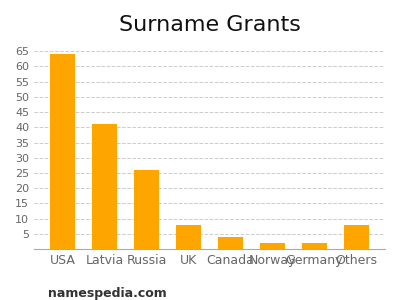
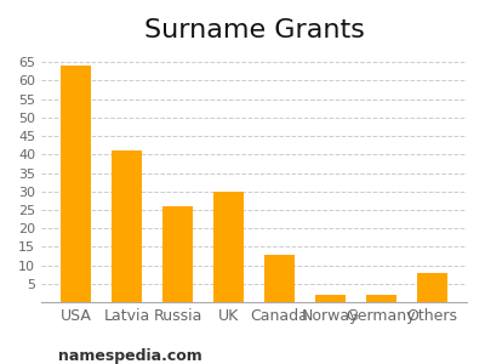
UK: 8 -> 30
Canada: 4 -> 13
